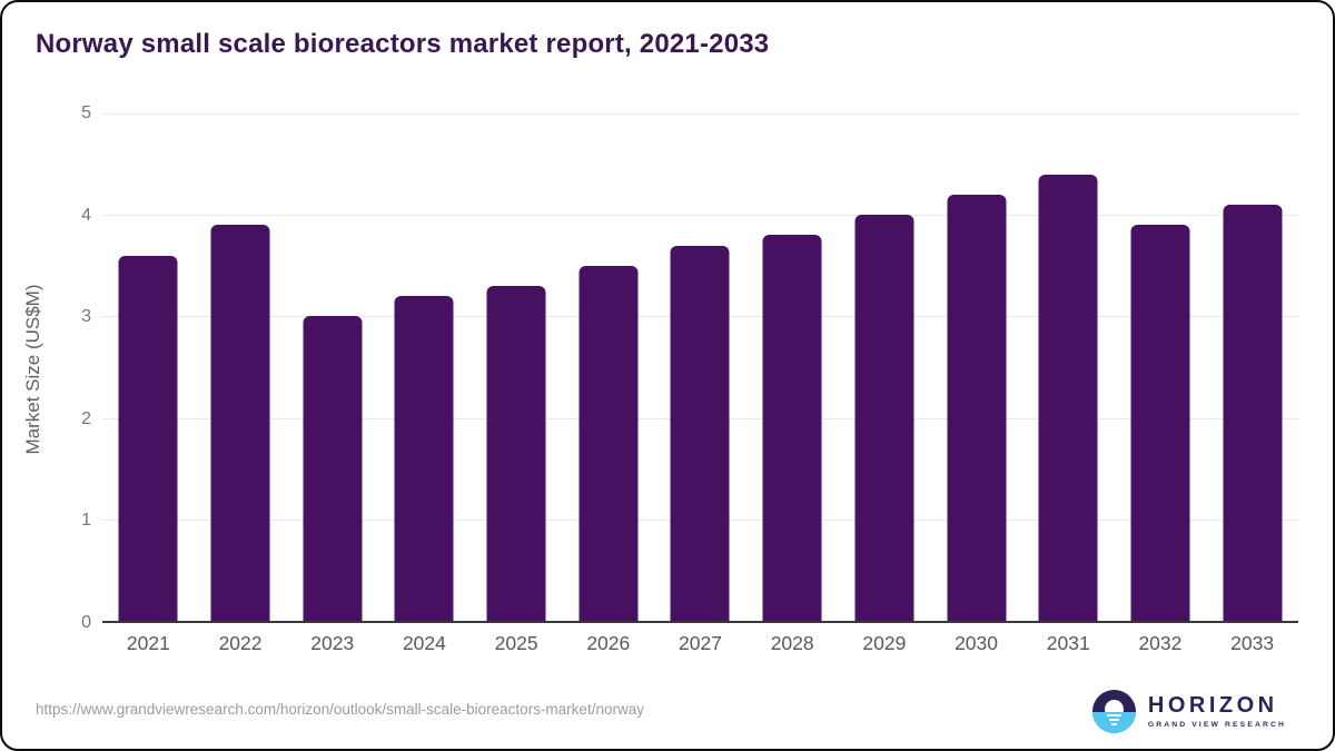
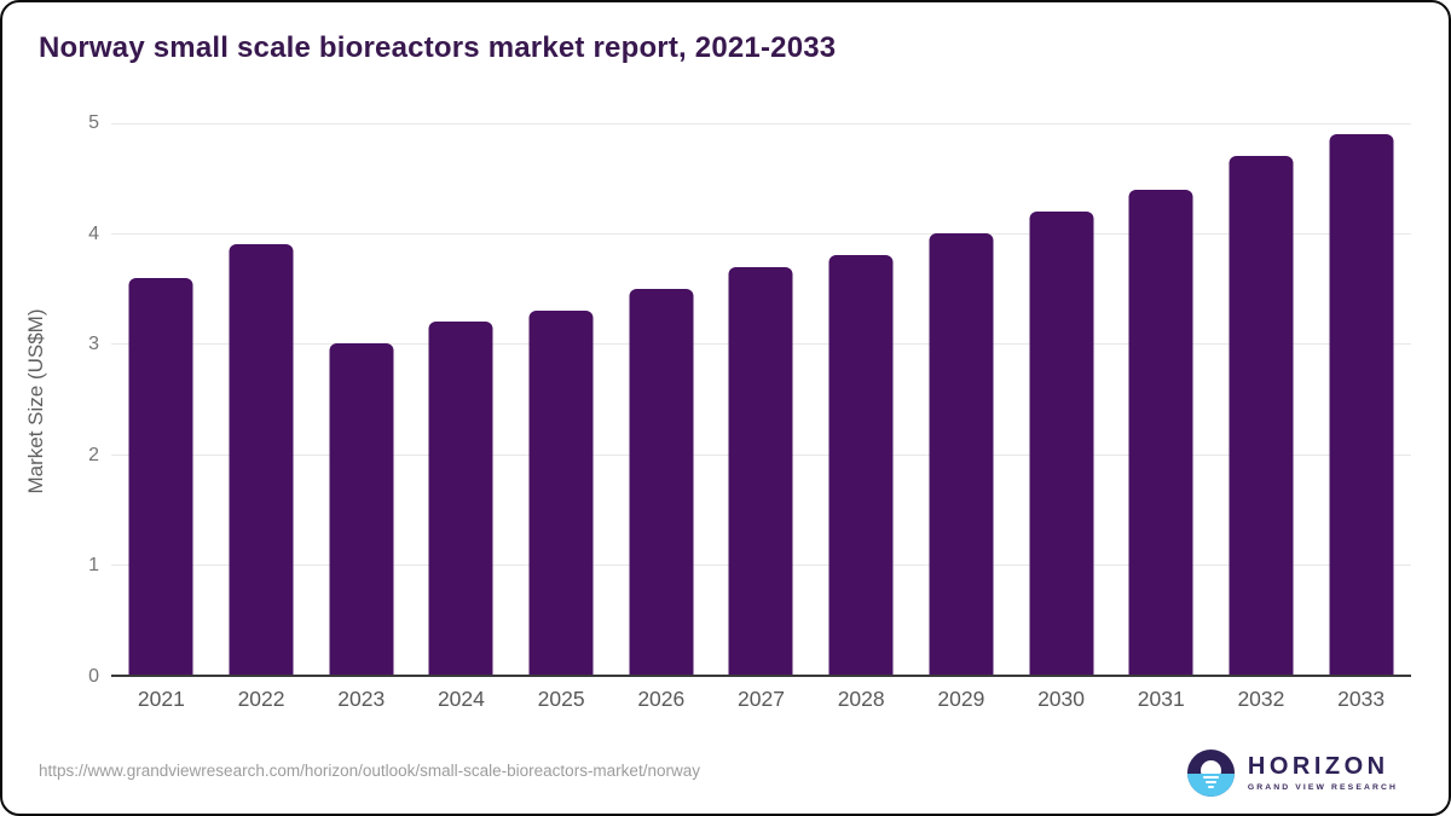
2032: 3.9 -> 4.7
2033: 4.1 -> 4.9
